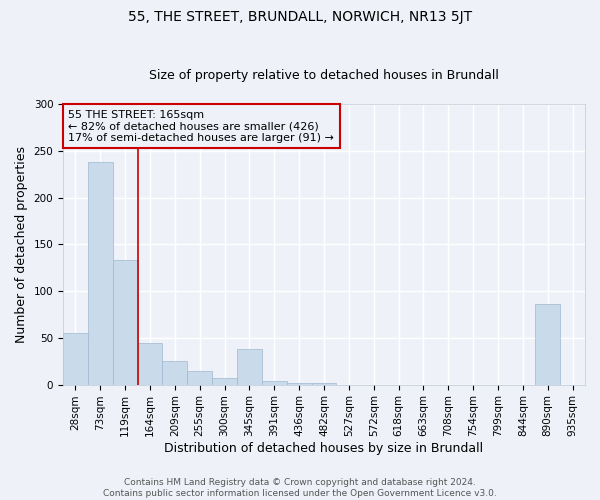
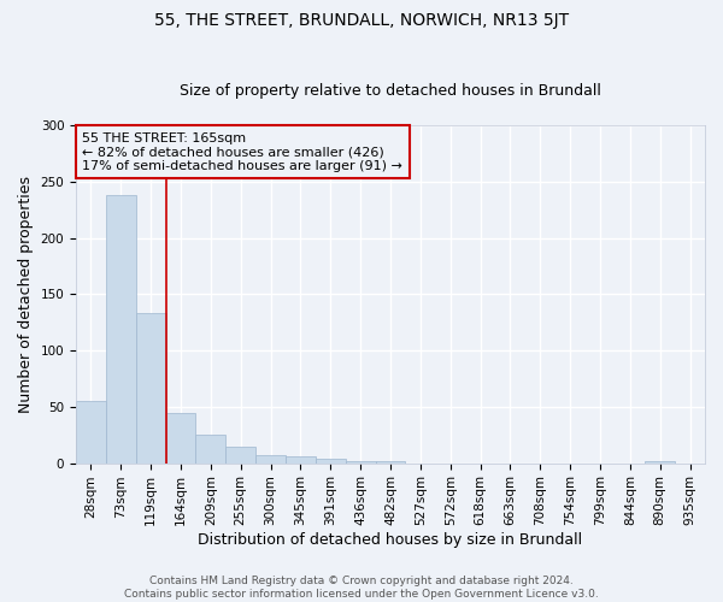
345sqm: 38 -> 6
890sqm: 86 -> 2
